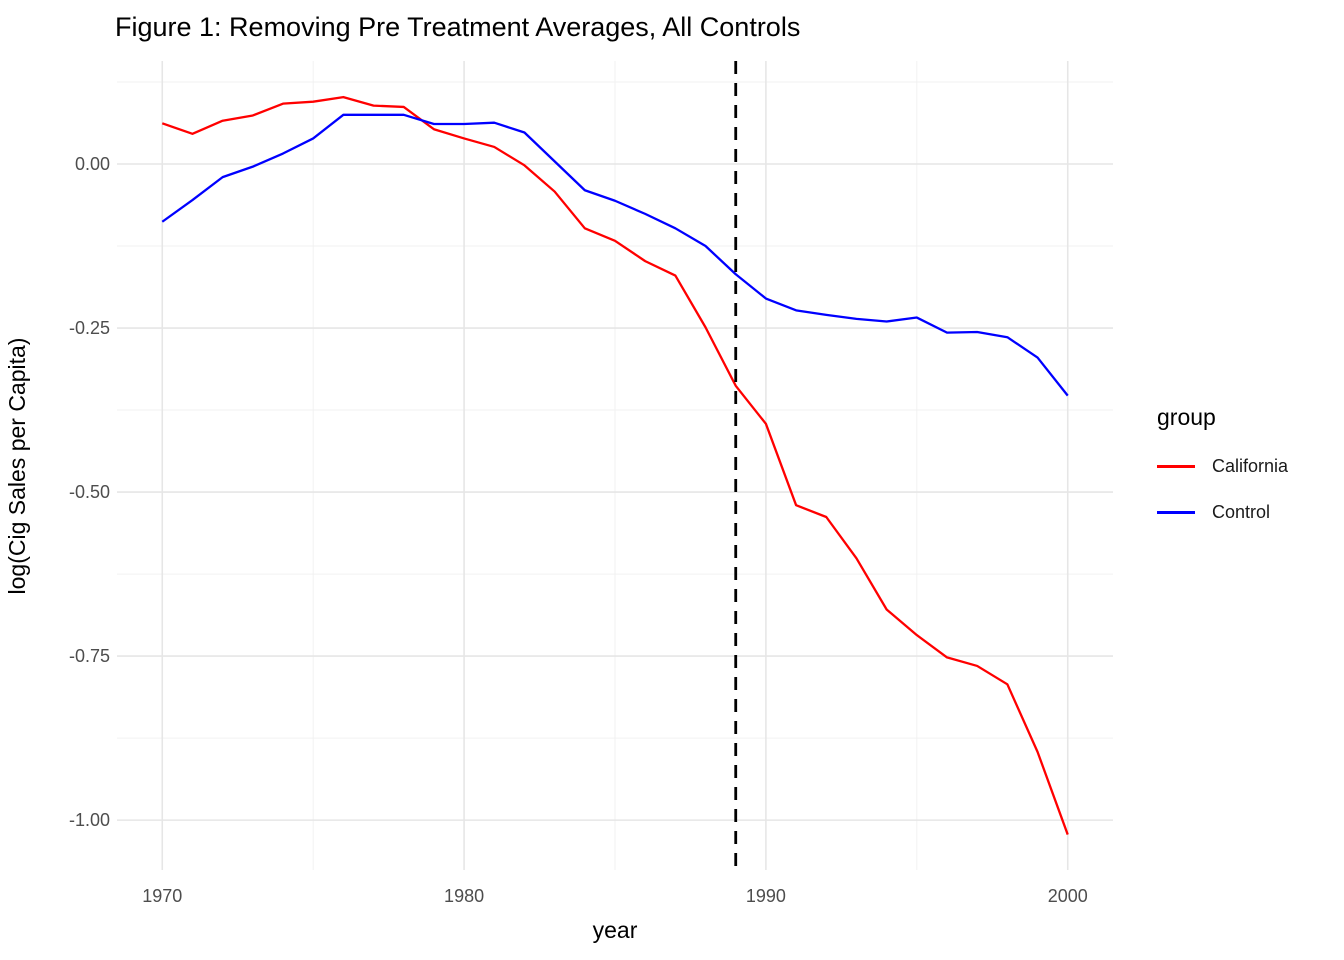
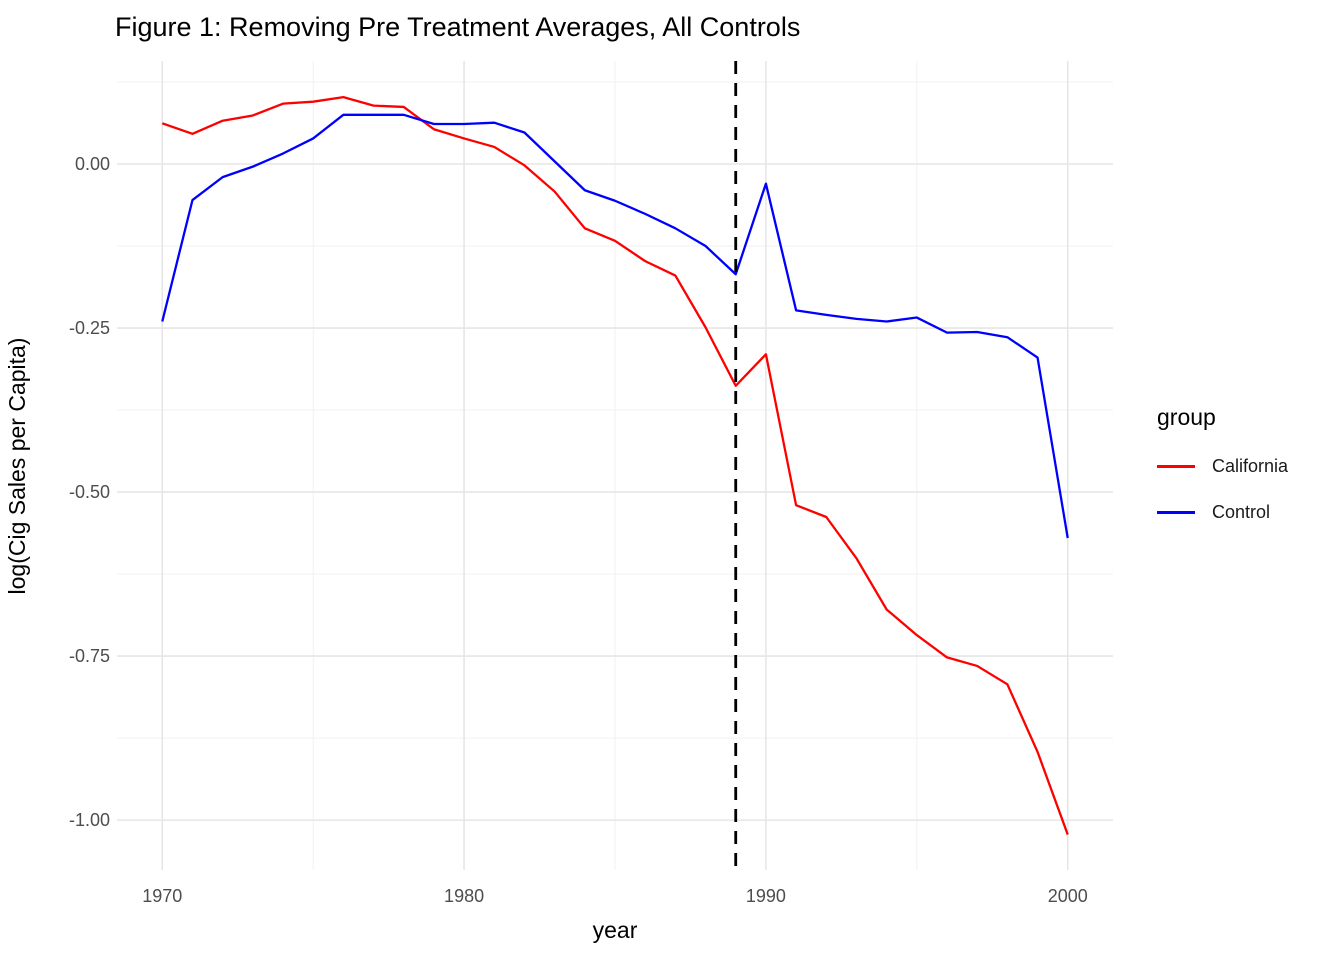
Control/1970: -0.09 -> -0.24
California/1990: -0.40 -> -0.29
Control/1990: -0.20 -> -0.03
Control/2000: -0.35 -> -0.57
